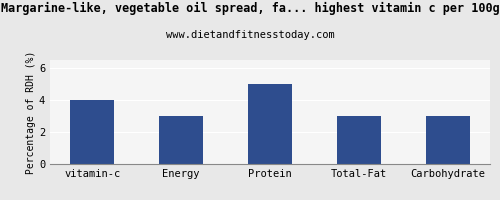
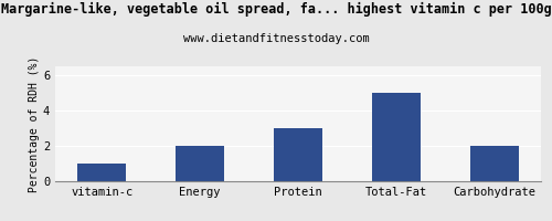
vitamin-c: 4 -> 1
Energy: 3 -> 2
Protein: 5 -> 3
Total-Fat: 3 -> 5
Carbohydrate: 3 -> 2
